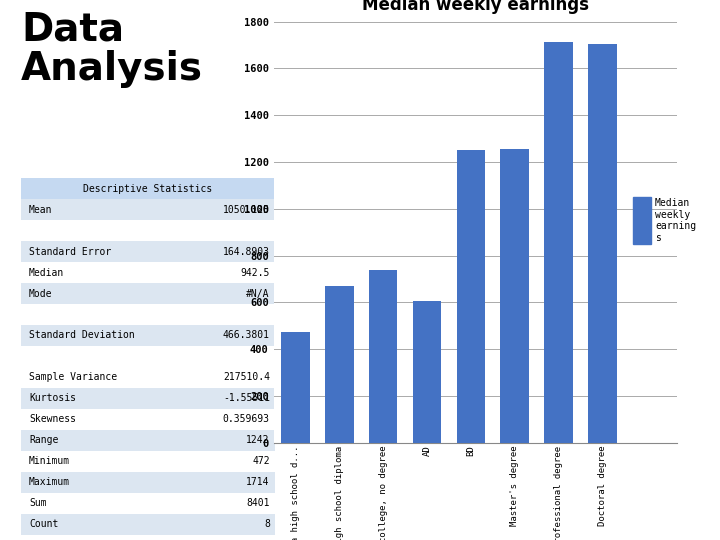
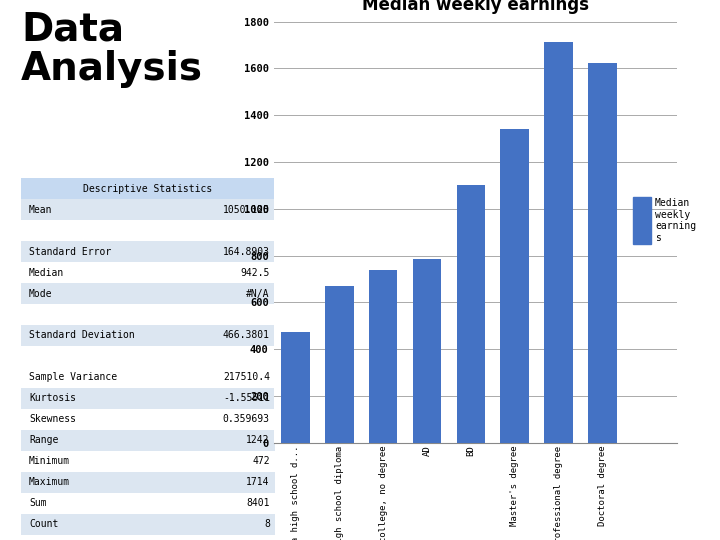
AD: 605 -> 785
BD: 1250 -> 1101
Master's degree: 1255 -> 1341
Doctoral degree: 1705 -> 1623
